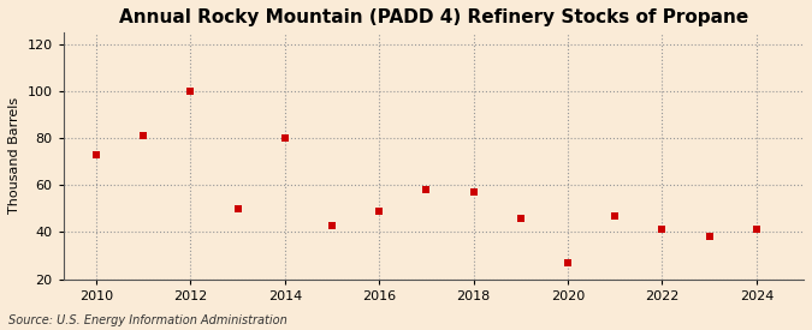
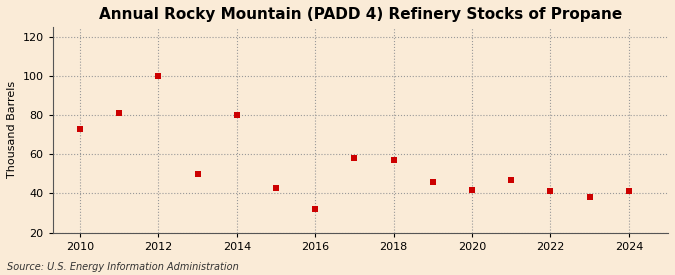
2016: 49 -> 32
2020: 27 -> 42
